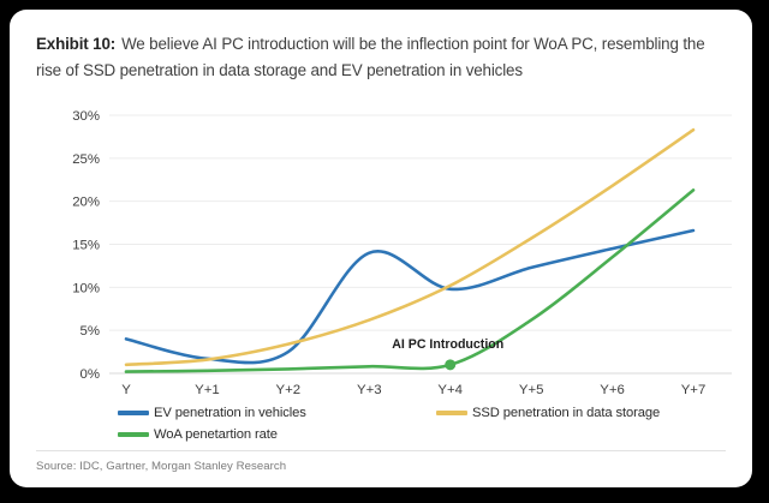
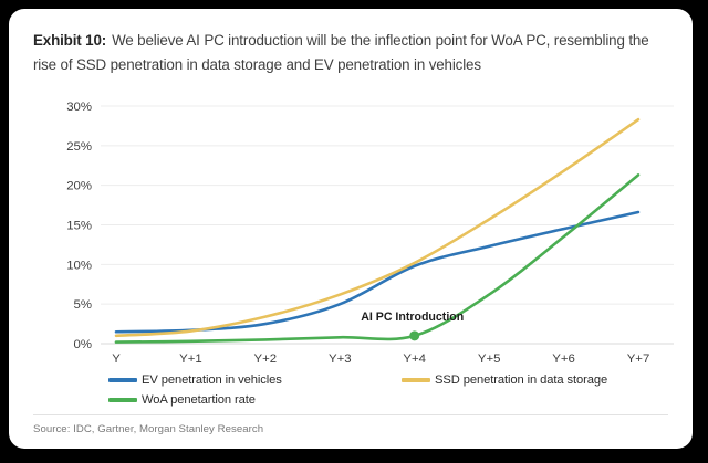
EV penetration in vehicles/Y: 4% -> 2%
EV penetration in vehicles/Y+3: 14% -> 5%
